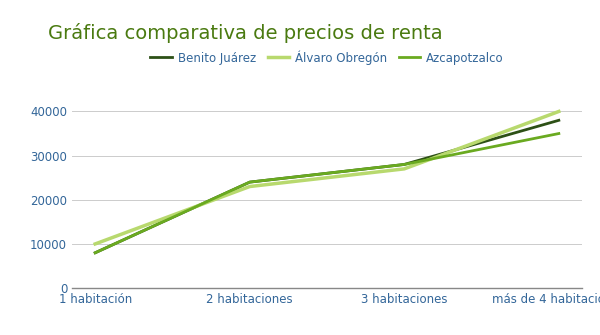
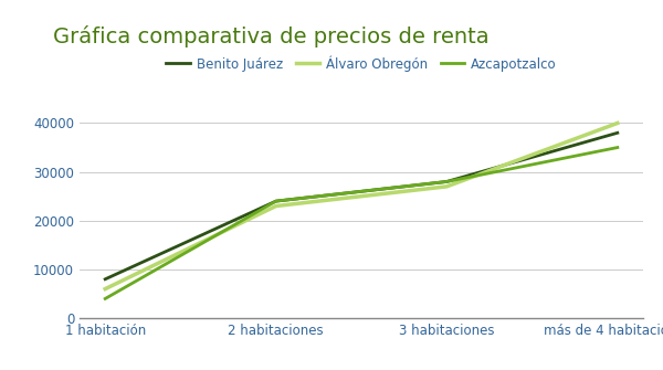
Álvaro Obregón/1 habitación: 10000 -> 6000
Azcapotzalco/1 habitación: 8000 -> 4000
